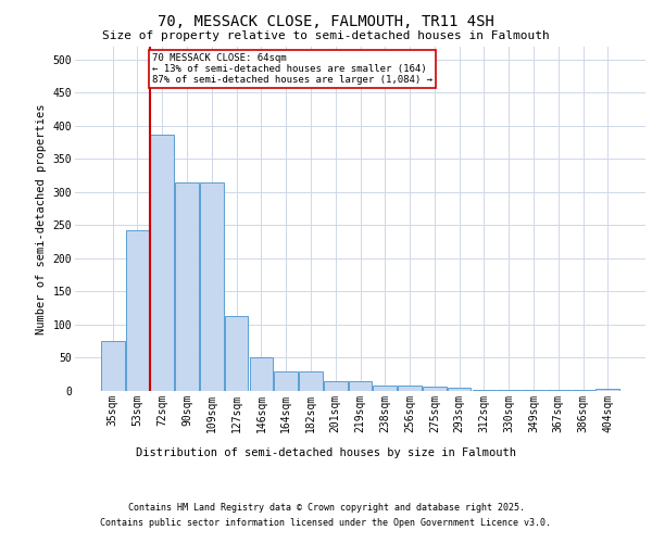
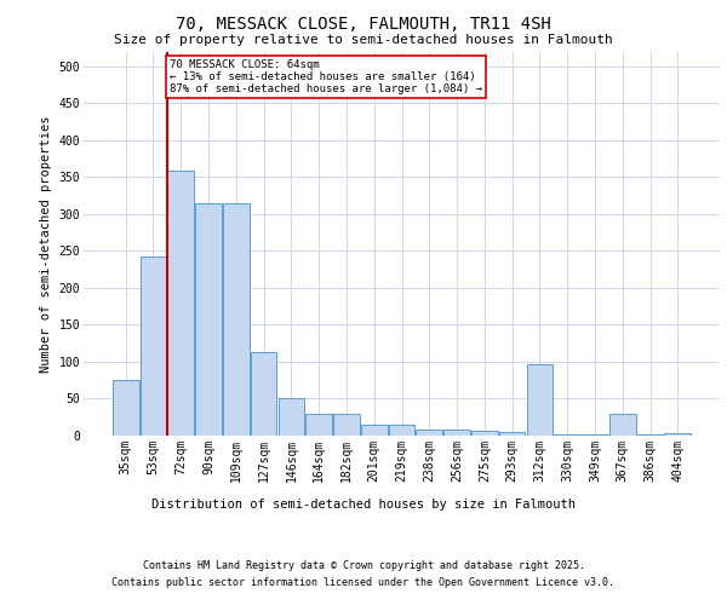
72sqm: 387 -> 358
312sqm: 2 -> 96
367sqm: 1 -> 30
